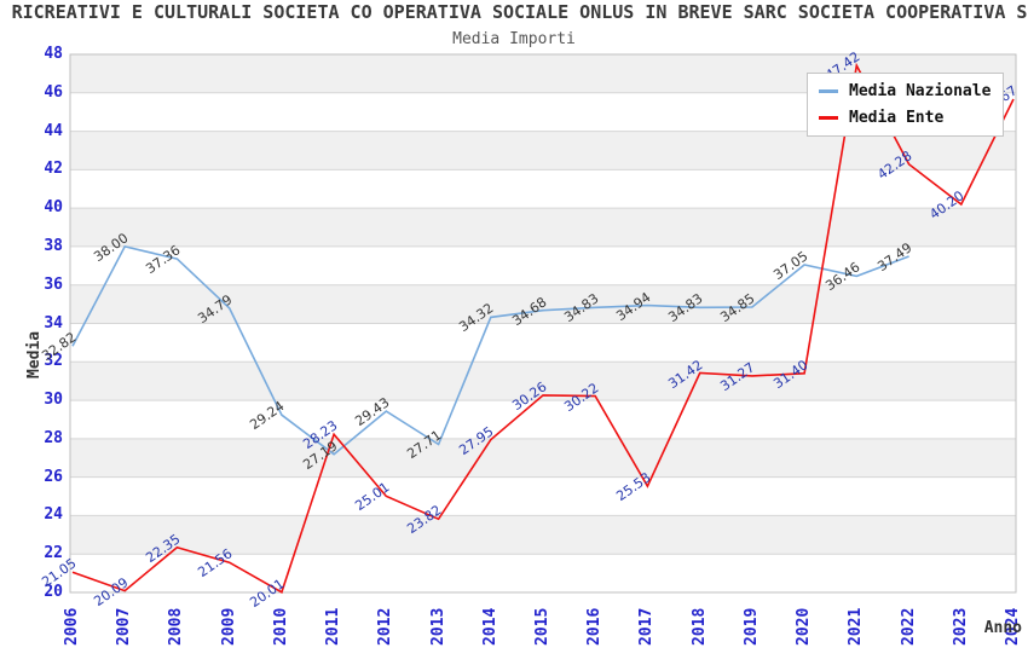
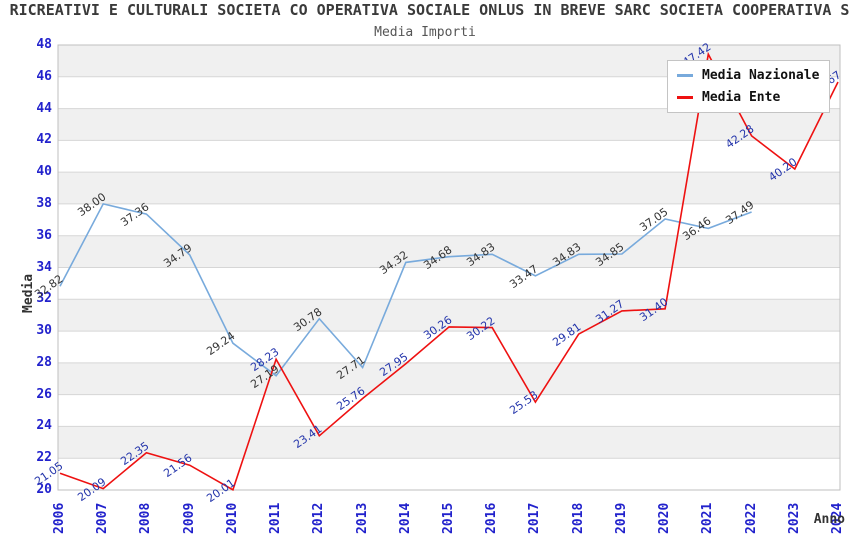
Media Nazionale/2012: 29.43 -> 30.78
Media Ente/2012: 25.01 -> 23.41
Media Ente/2013: 23.82 -> 25.76
Media Nazionale/2017: 34.94 -> 33.47
Media Ente/2018: 31.42 -> 29.81
